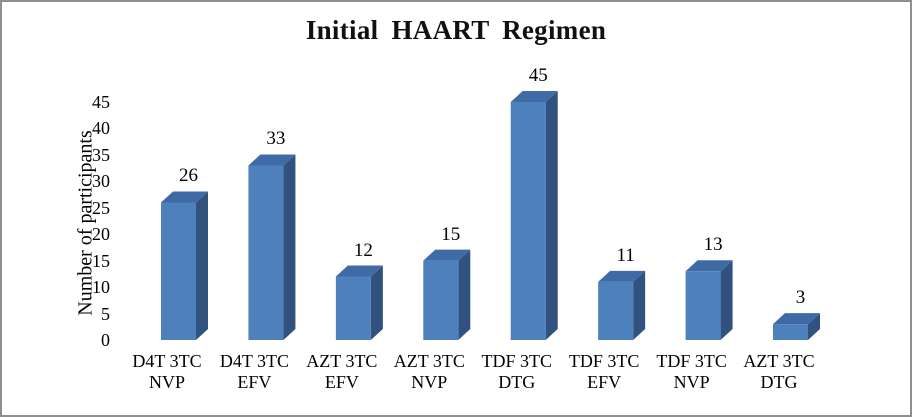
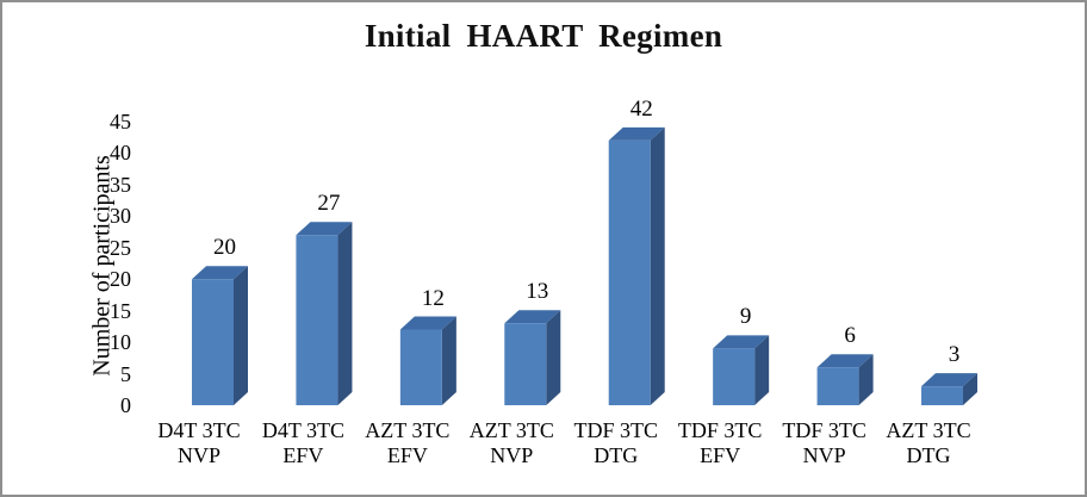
D4T 3TC NVP: 26 -> 20
D4T 3TC EFV: 33 -> 27
AZT 3TC NVP: 15 -> 13
TDF 3TC DTG: 45 -> 42
TDF 3TC EFV: 11 -> 9
TDF 3TC NVP: 13 -> 6
